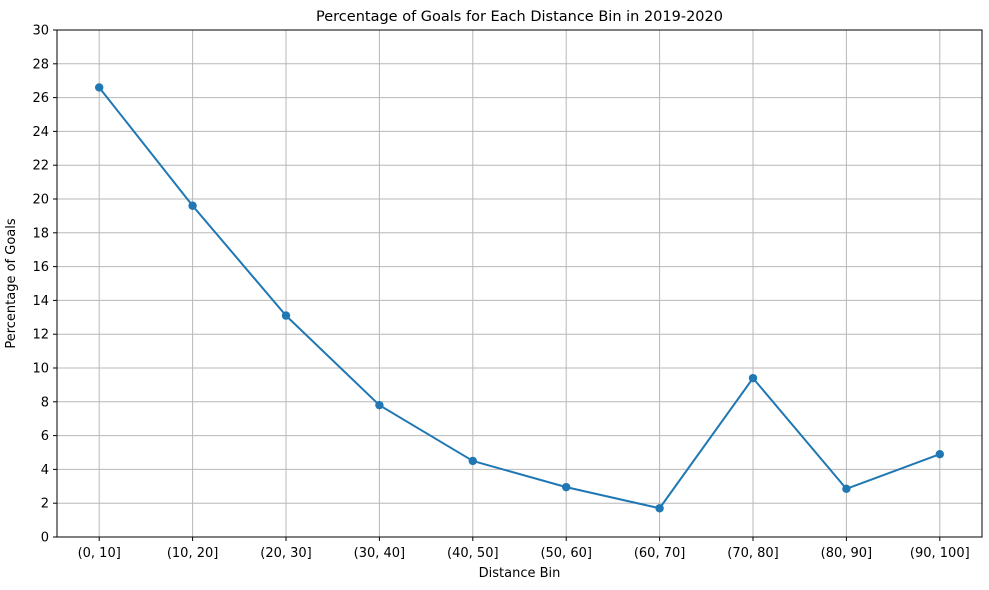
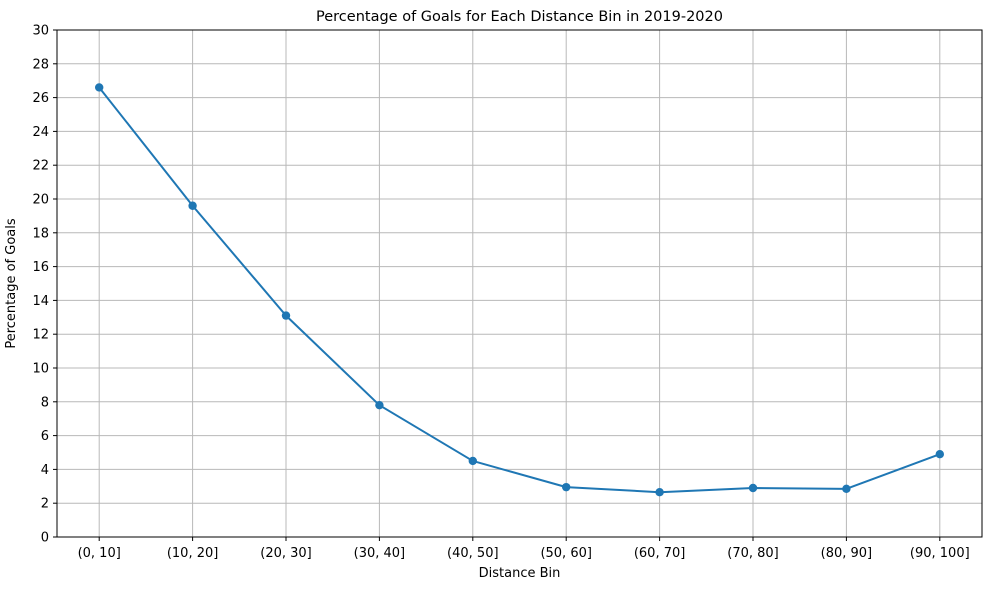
(60, 70]: 1.7 -> 2.6
(70, 80]: 9.4 -> 2.9
